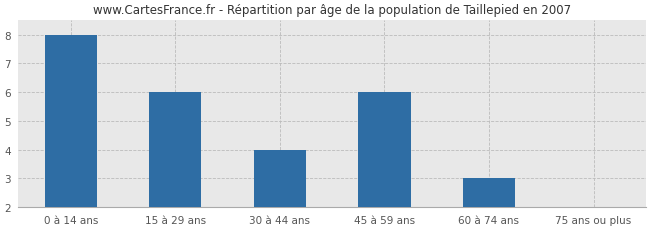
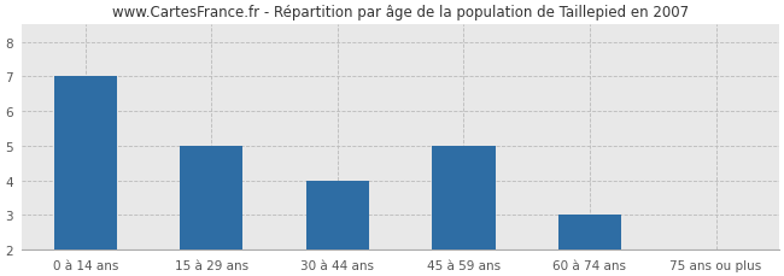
0 à 14 ans: 8 -> 7
15 à 29 ans: 6 -> 5
45 à 59 ans: 6 -> 5
